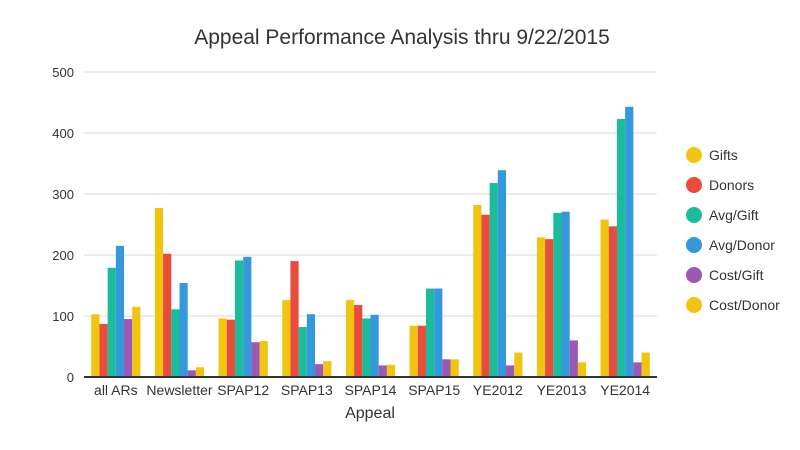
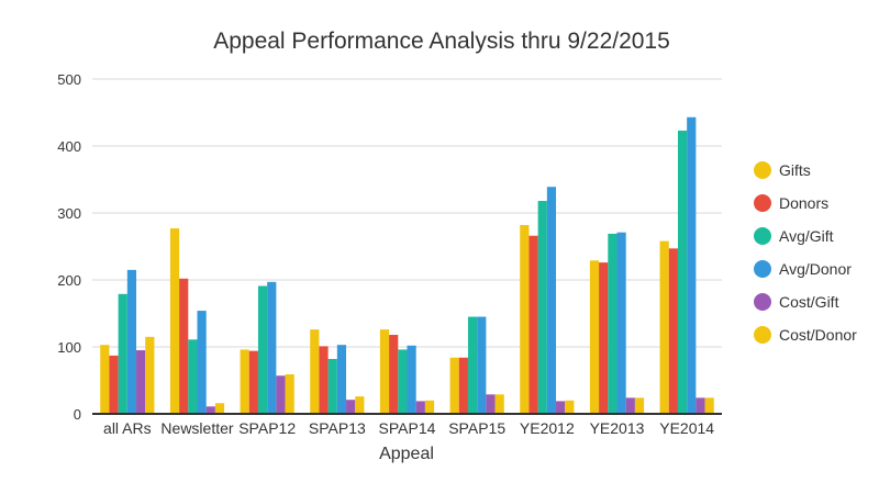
Donors/SPAP13: 190 -> 100
Cost/Donor/YE2012: 40 -> 20
Cost/Gift/YE2013: 60 -> 20
Cost/Donor/YE2014: 40 -> 20
